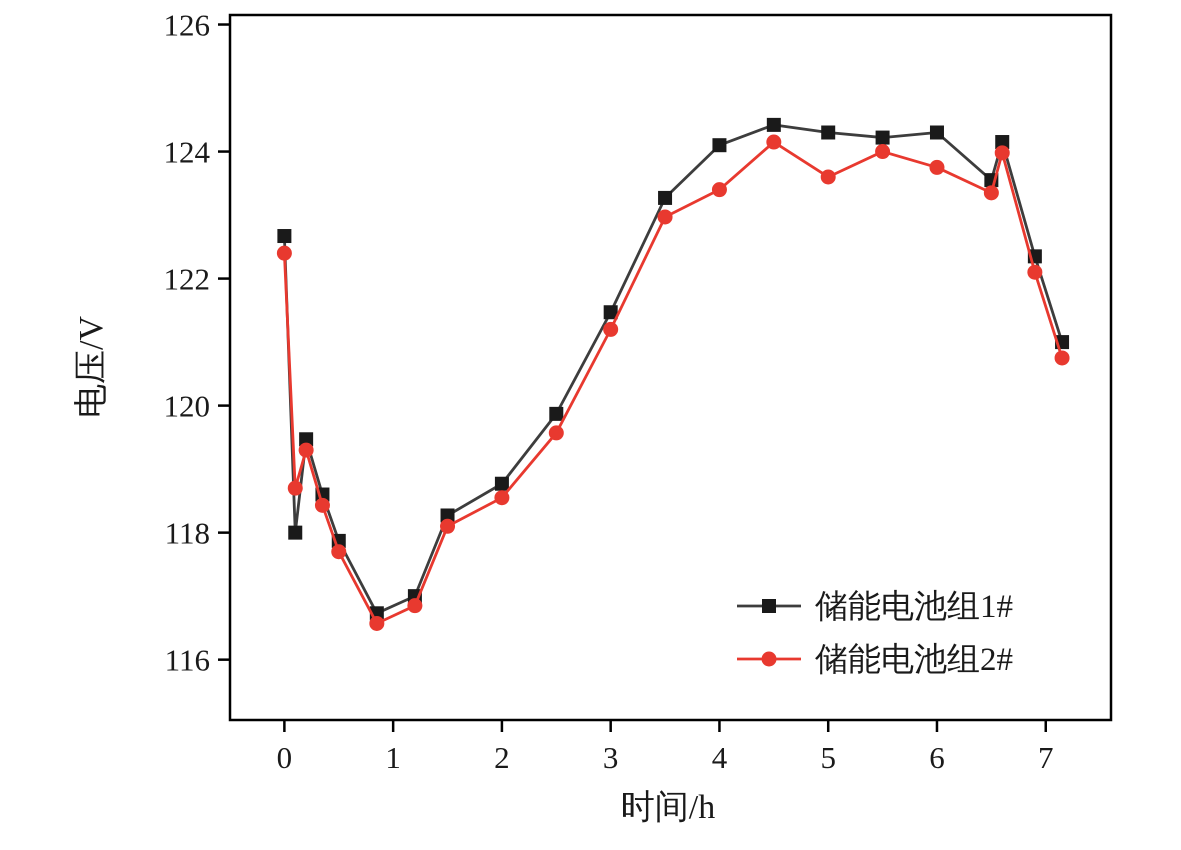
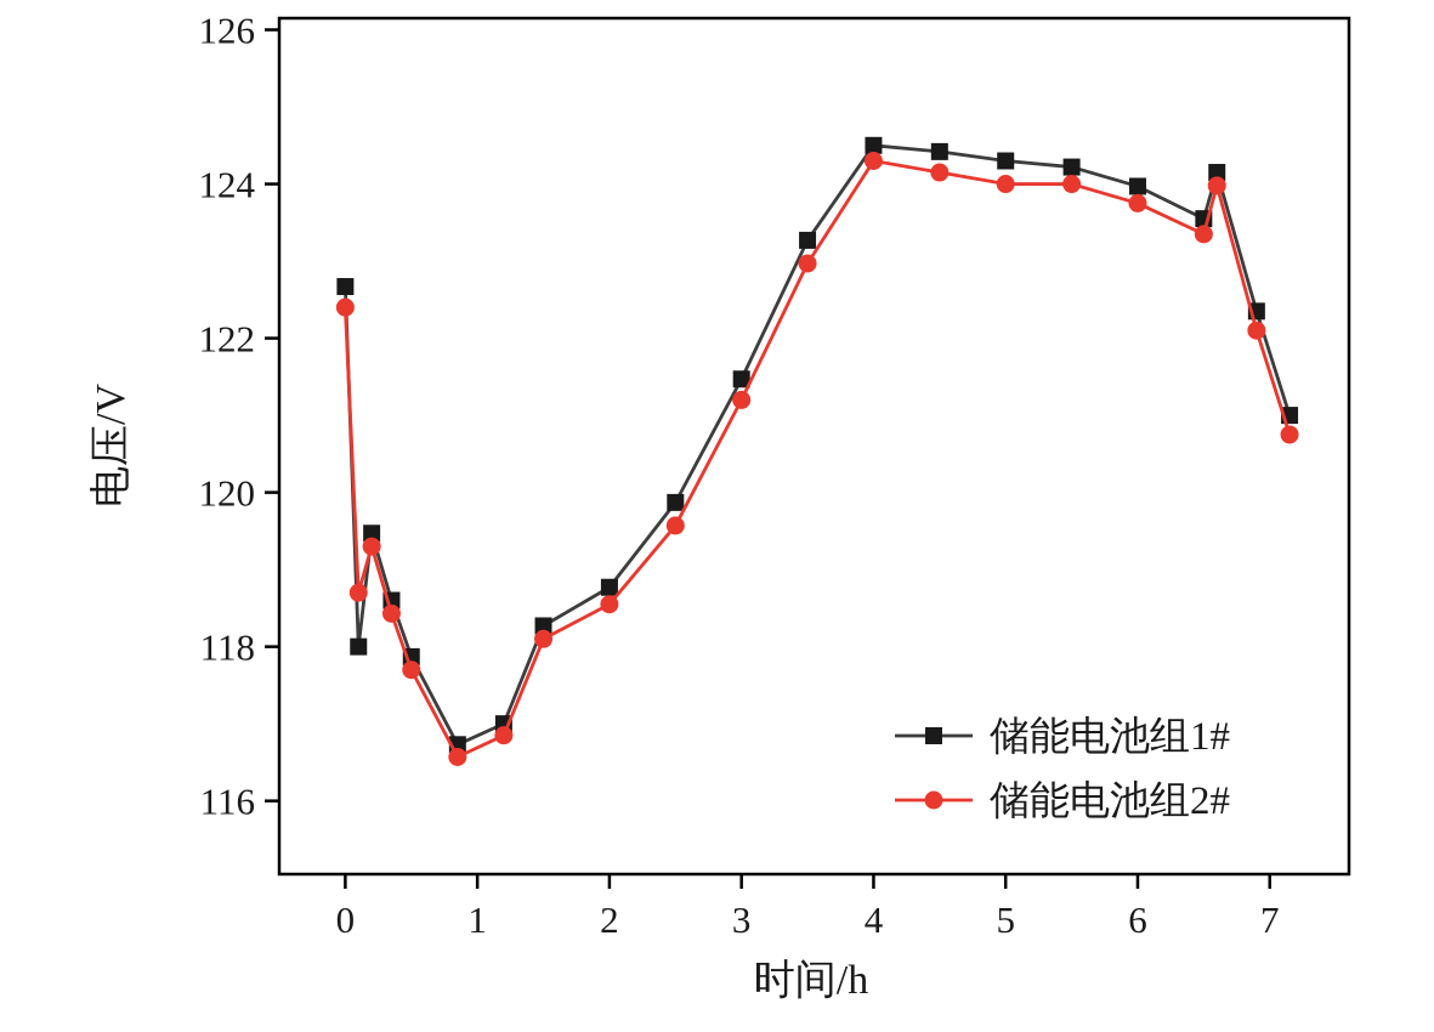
储能电池组1#/4: 124.1 -> 124.5
储能电池组2#/4: 123.4 -> 124.3
储能电池组2#/5: 123.6 -> 124.0
储能电池组1#/6: 124.3 -> 124.0
